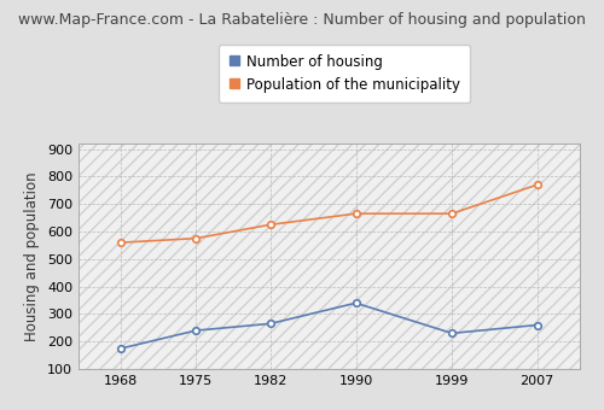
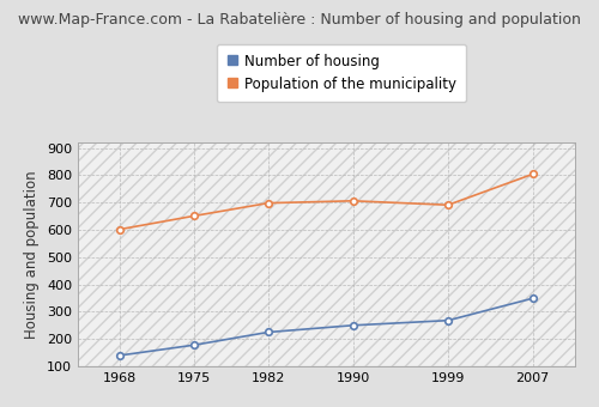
Number of housing/1968: 175 -> 140
Population of the municipality/1968: 560 -> 602
Number of housing/1975: 240 -> 178
Population of the municipality/1975: 575 -> 651
Number of housing/1982: 265 -> 225
Population of the municipality/1982: 625 -> 698
Number of housing/1990: 340 -> 250
Population of the municipality/1990: 665 -> 706
Number of housing/1999: 230 -> 268
Population of the municipality/1999: 665 -> 691
Number of housing/2007: 260 -> 349
Population of the municipality/2007: 770 -> 804
